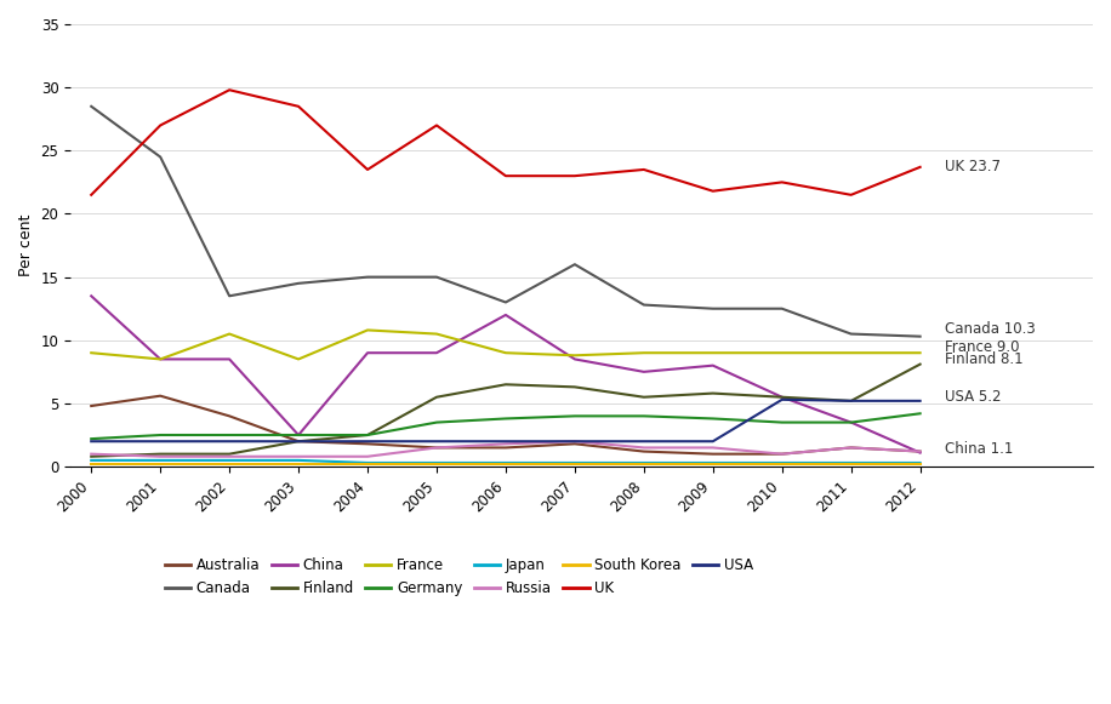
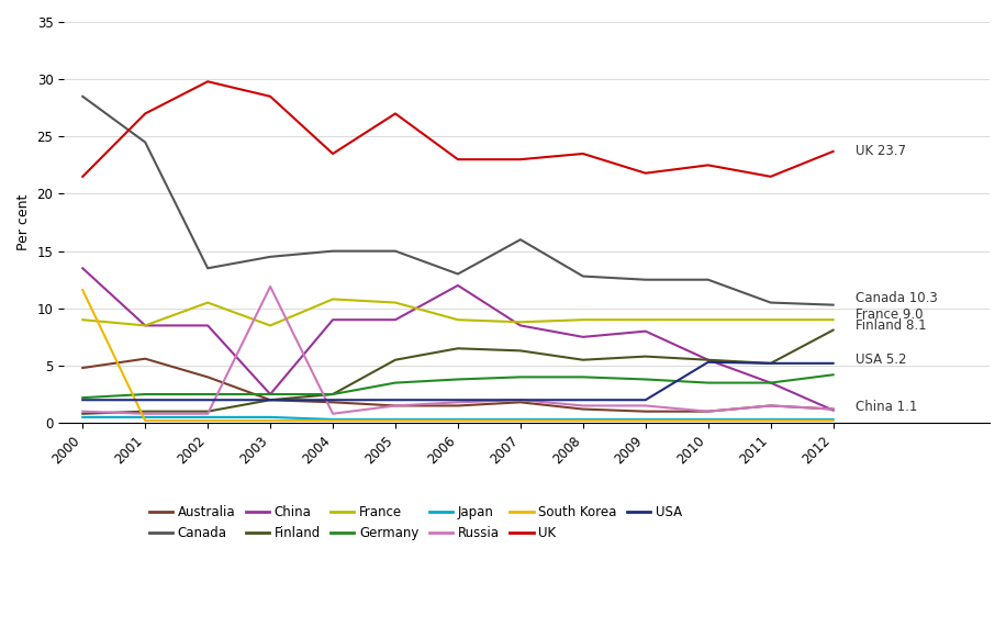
South Korea/2000: 0.2 -> 11.6
Russia/2003: 0.8 -> 11.9
